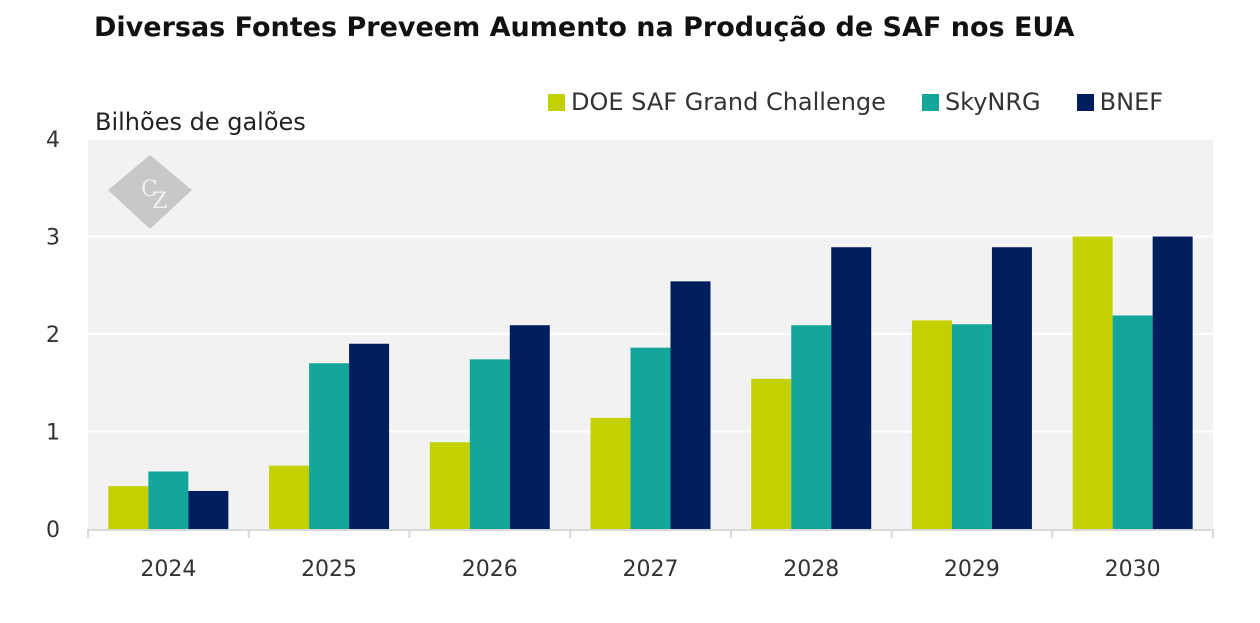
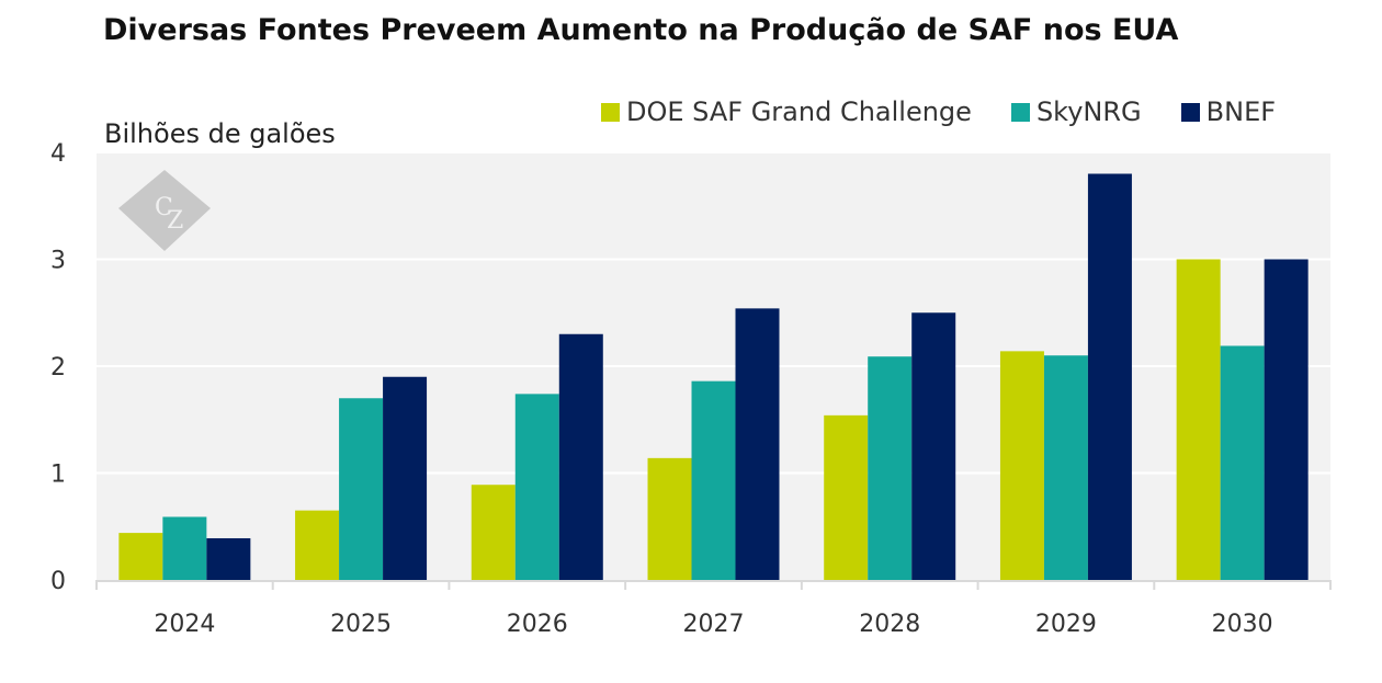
BNEF/2026: 2.1 -> 2.3
BNEF/2028: 2.9 -> 2.5
BNEF/2029: 2.9 -> 3.8
